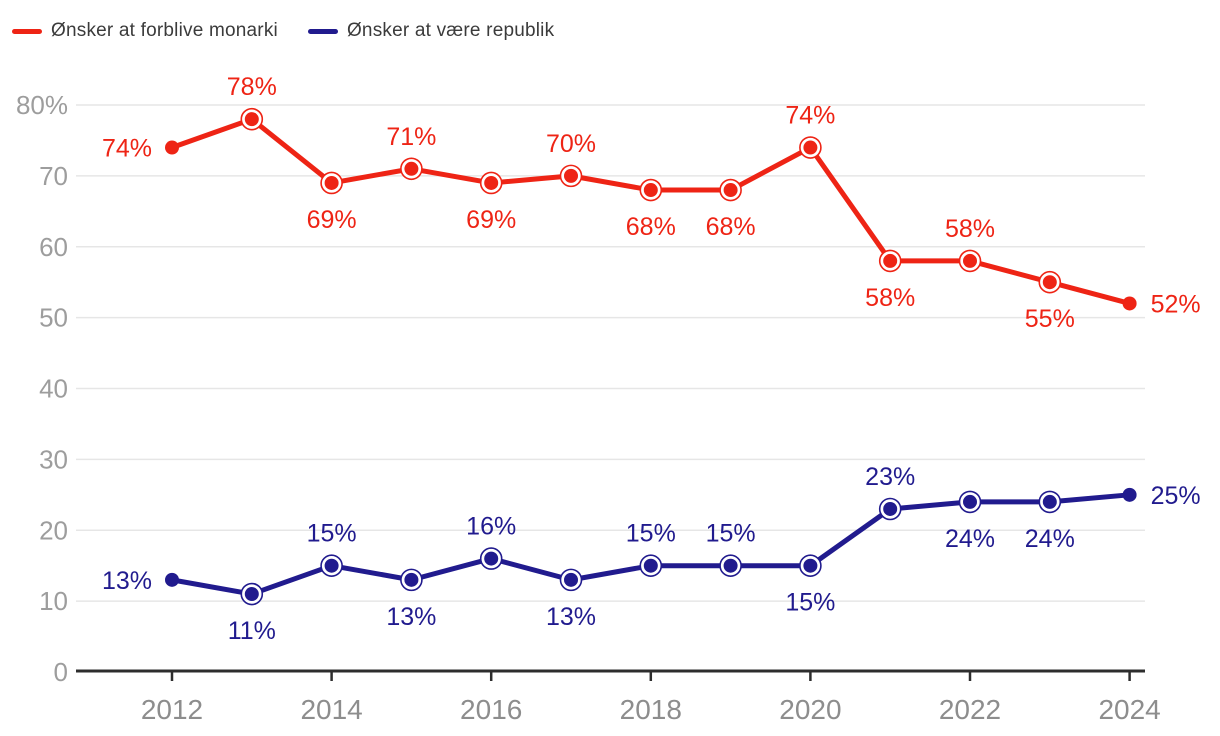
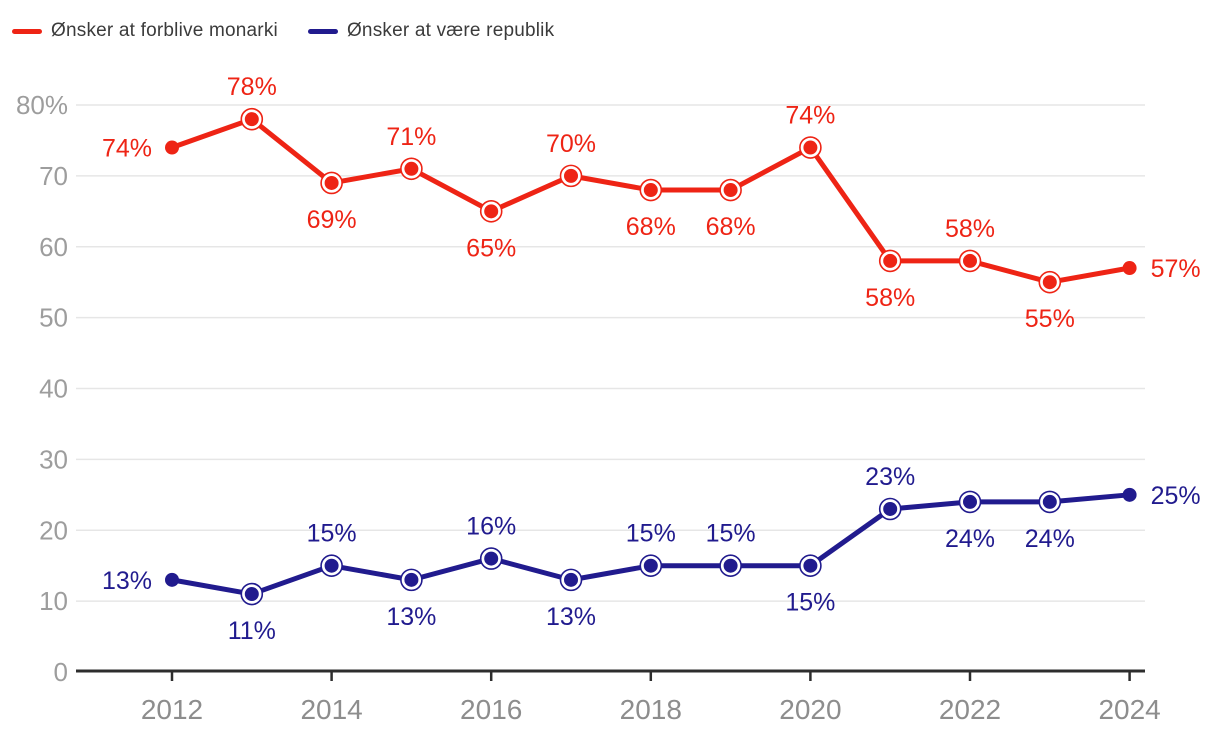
Ønsker at forblive monarki/2016: 69% -> 65%
Ønsker at forblive monarki/2024: 52% -> 57%
